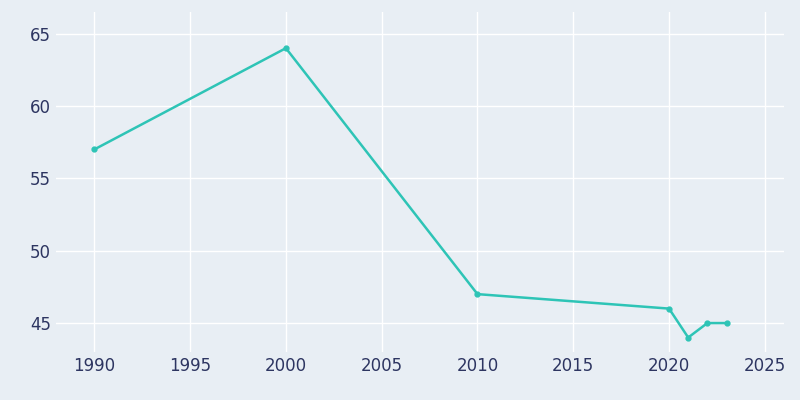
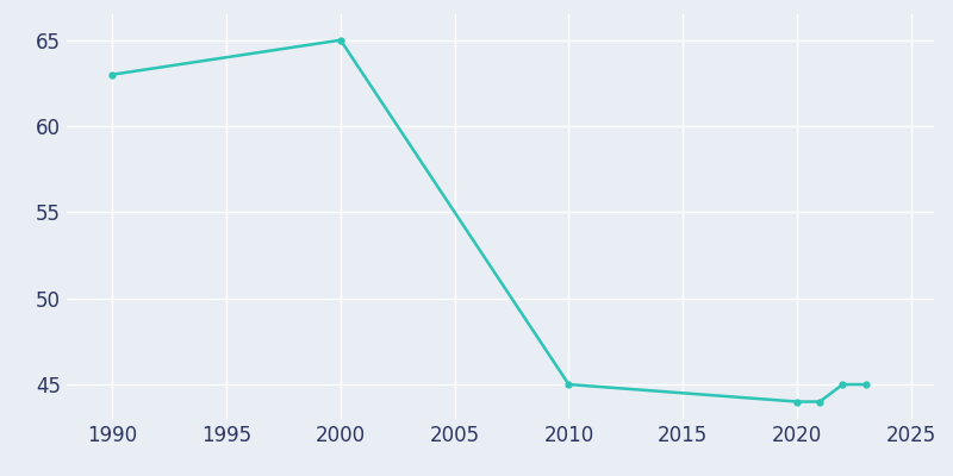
1990: 57 -> 63
2000: 64 -> 65
2010: 47 -> 45
2020: 46 -> 44
